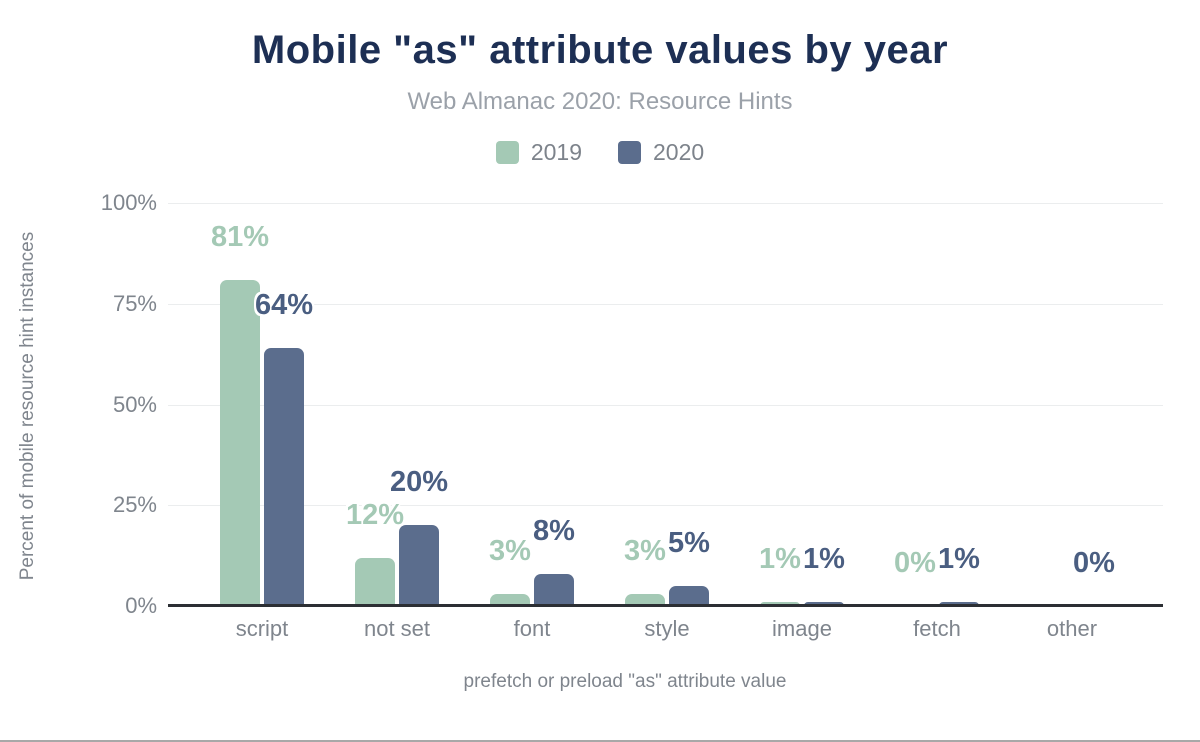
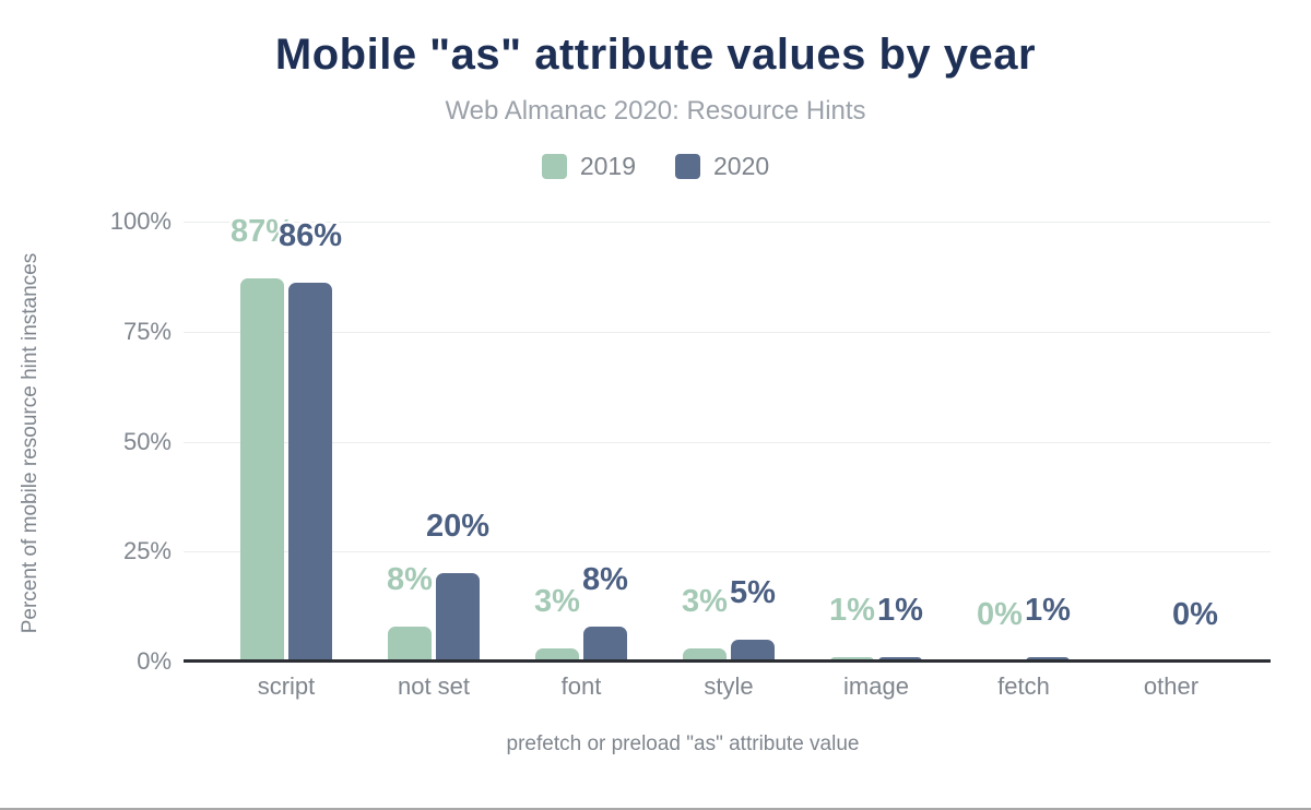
2019/script: 81% -> 87%
2020/script: 64% -> 86%
2019/not set: 12% -> 8%
